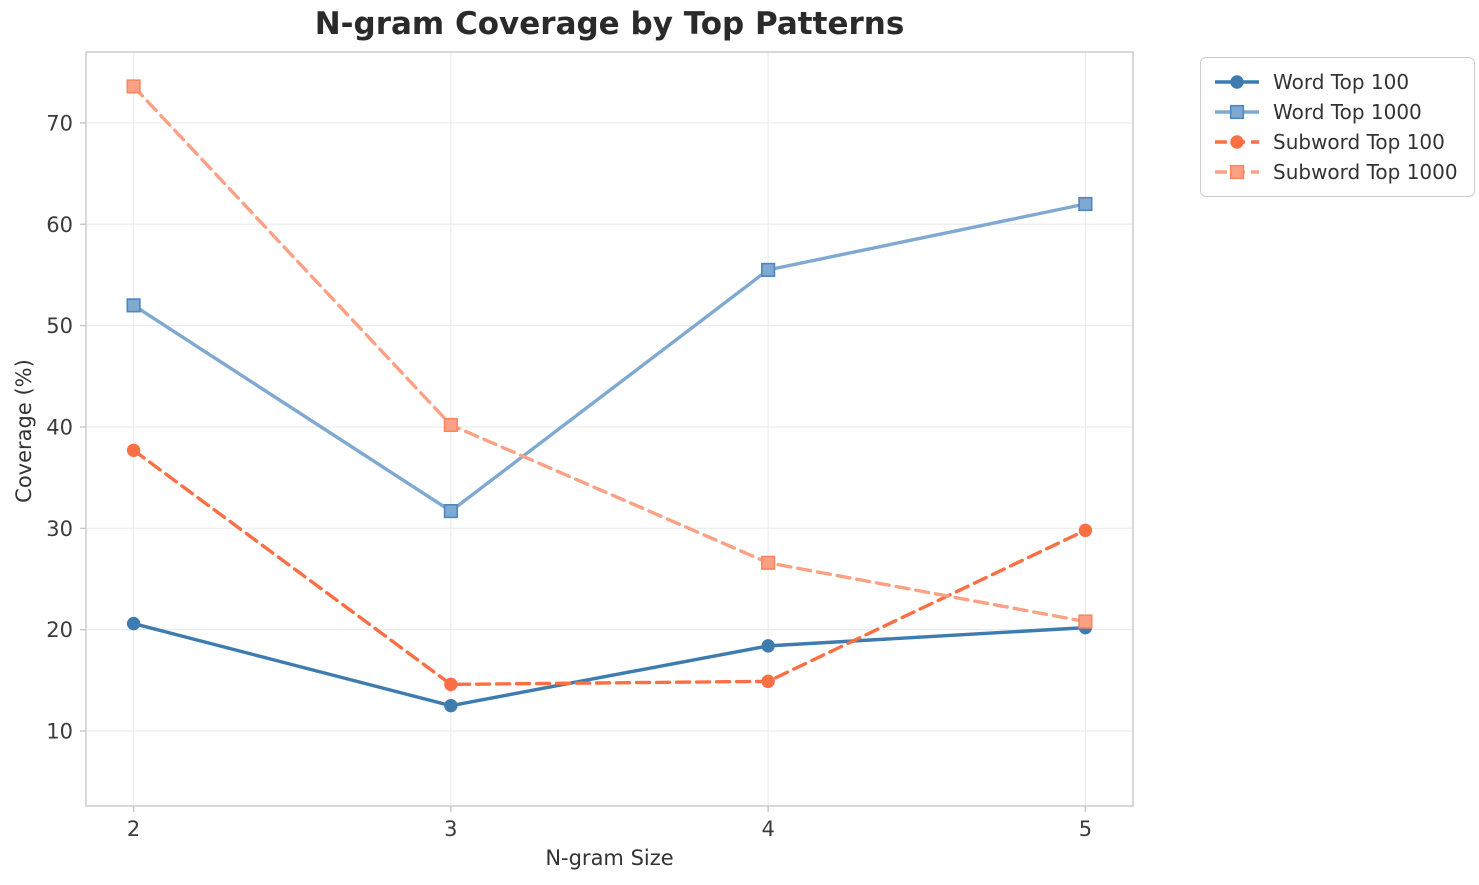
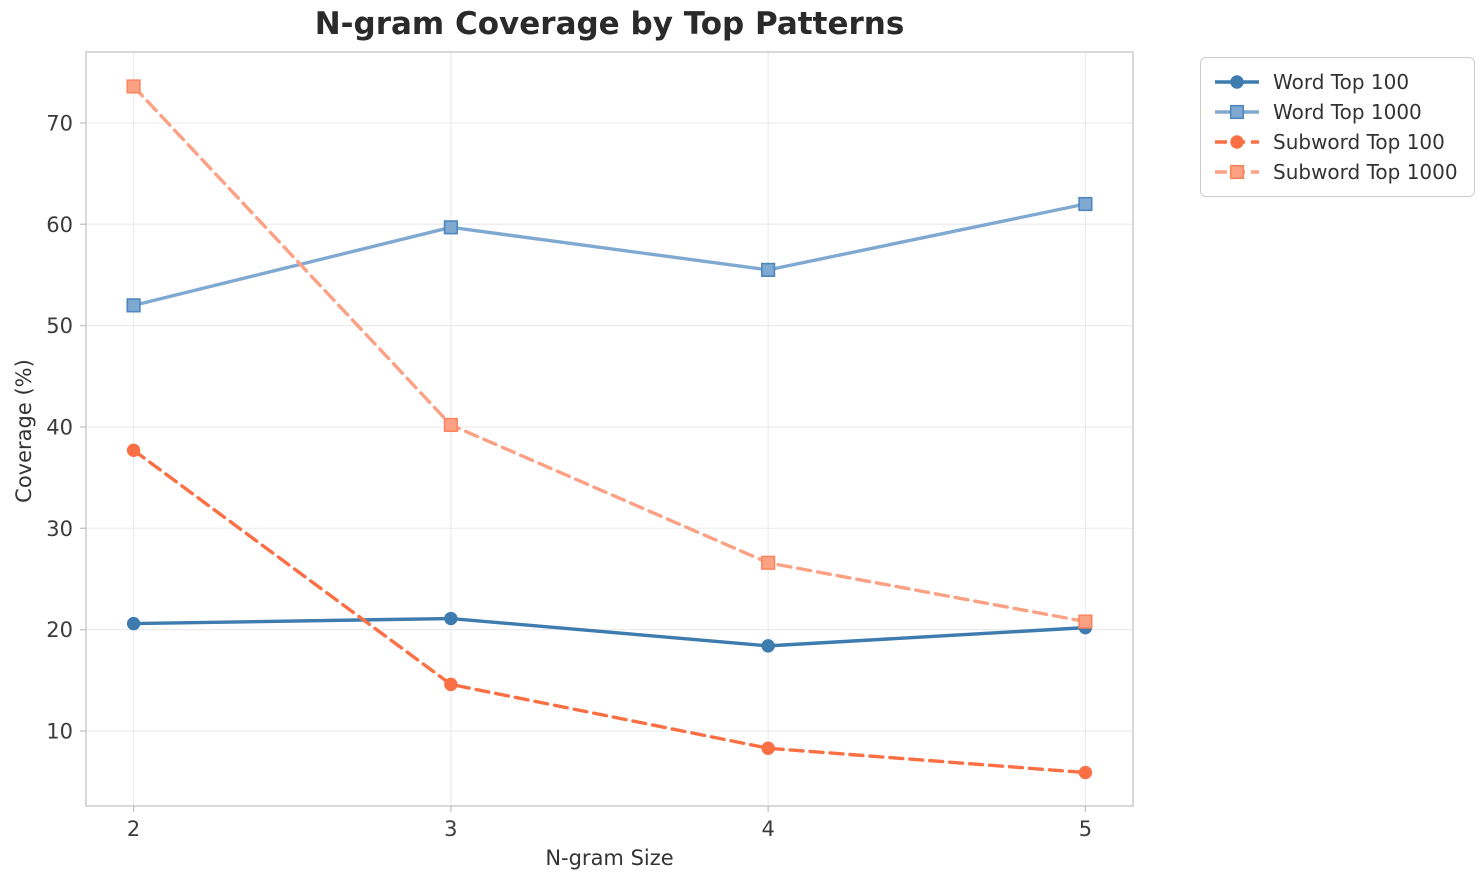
Word Top 100/3: 12.5 -> 21.1
Word Top 1000/3: 31.7 -> 59.7
Subword Top 100/4: 14.9 -> 8.3
Subword Top 100/5: 29.8 -> 5.9
